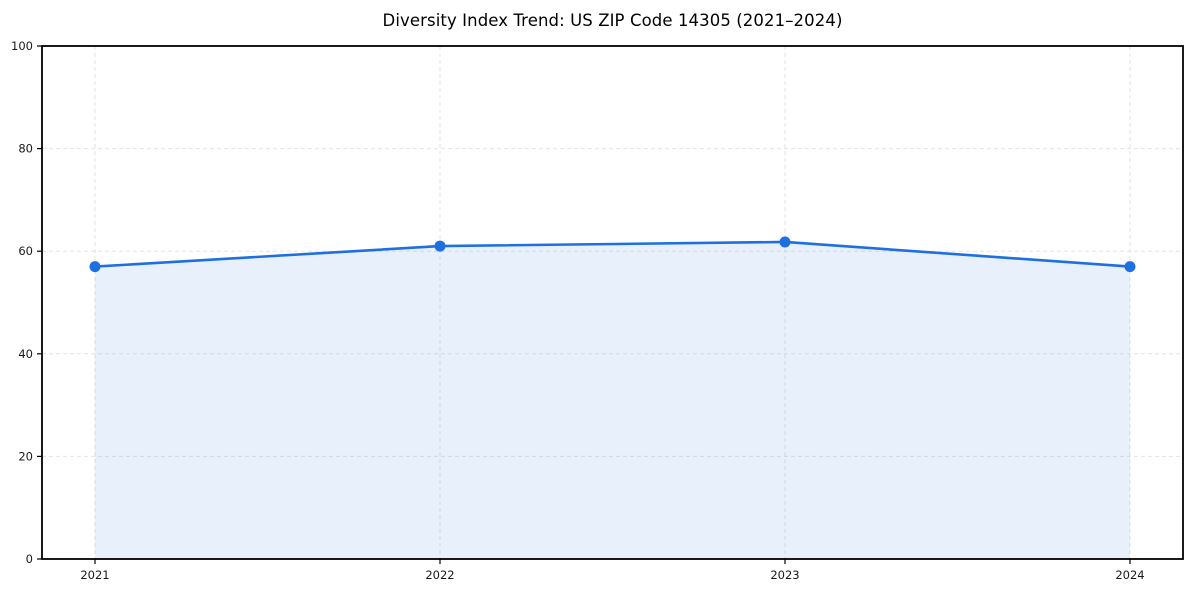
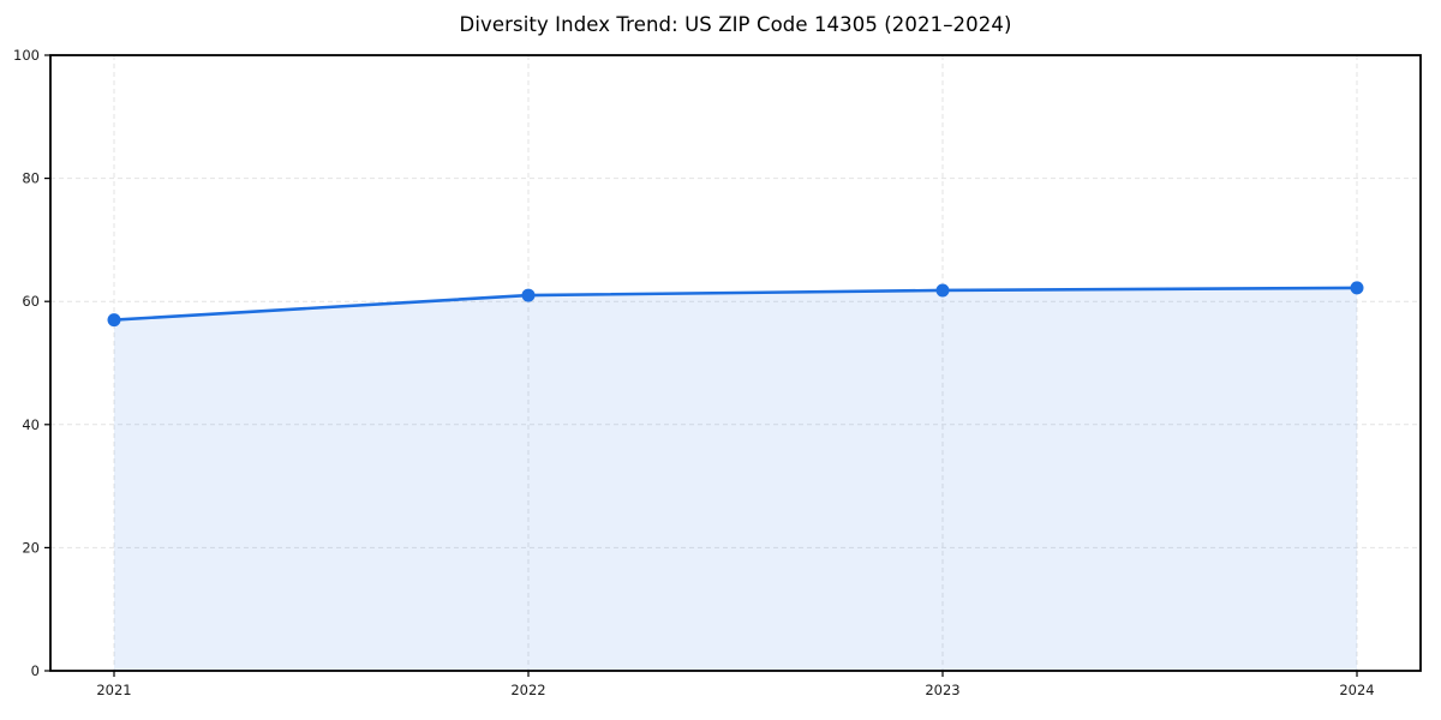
2024: 57 -> 62
